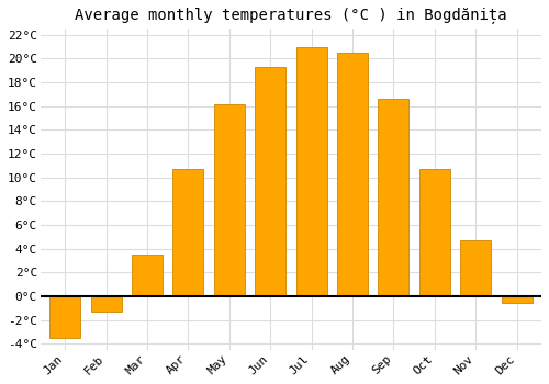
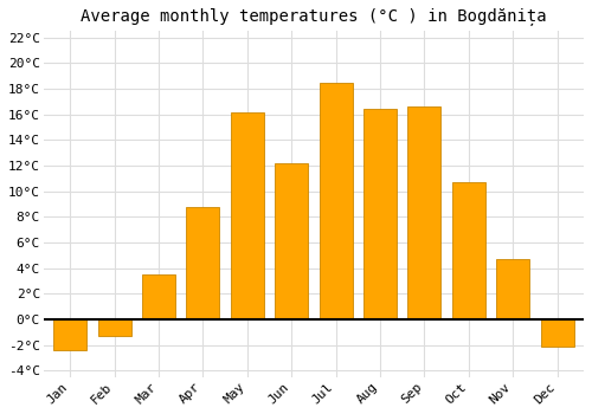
Jan: -3.5°C -> -2.4°C
Apr: 10.7°C -> 8.8°C
Jun: 19.3°C -> 12.2°C
Jul: 21.0°C -> 18.5°C
Aug: 20.5°C -> 16.4°C
Dec: -0.5°C -> -2.1°C
